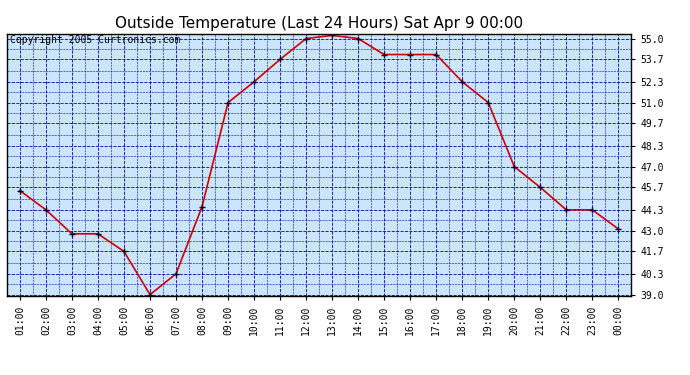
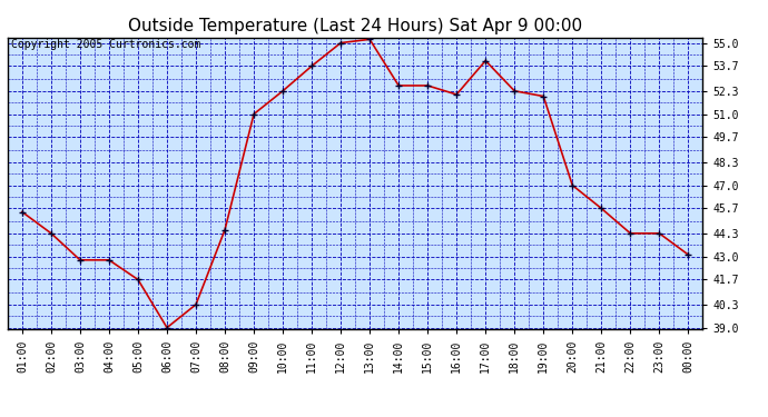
14:00: 55.0 -> 52.6
15:00: 54.0 -> 52.6
16:00: 54.0 -> 52.1
19:00: 51.0 -> 52.0
